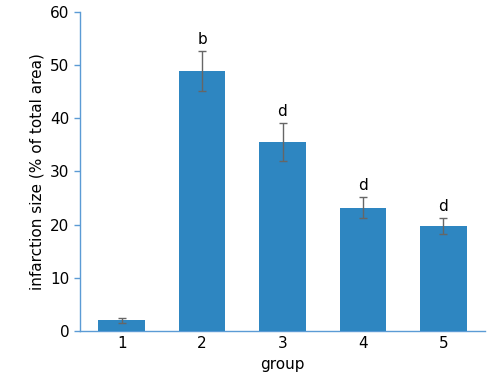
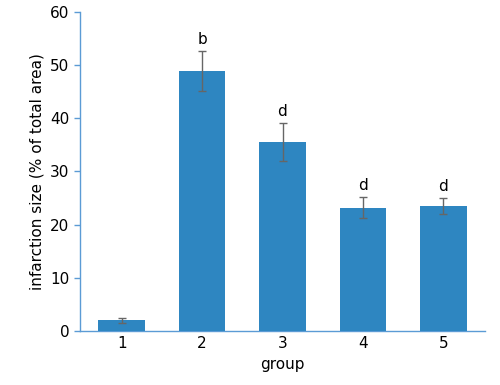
5: 19.7 -> 23.4
